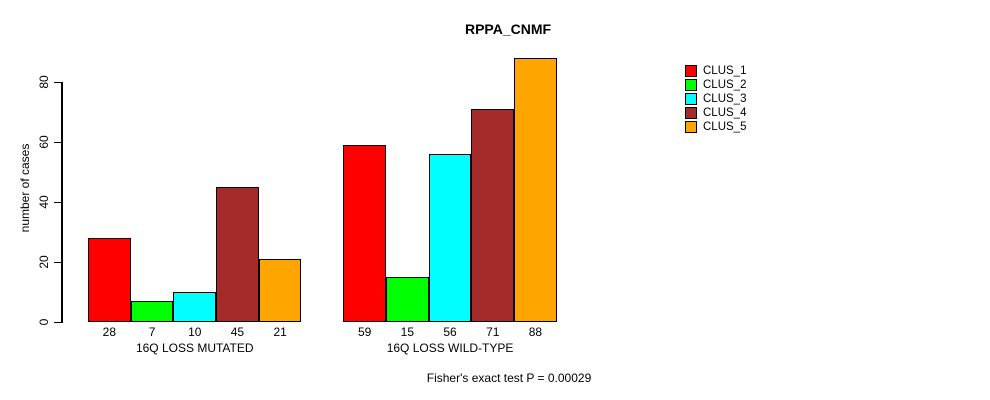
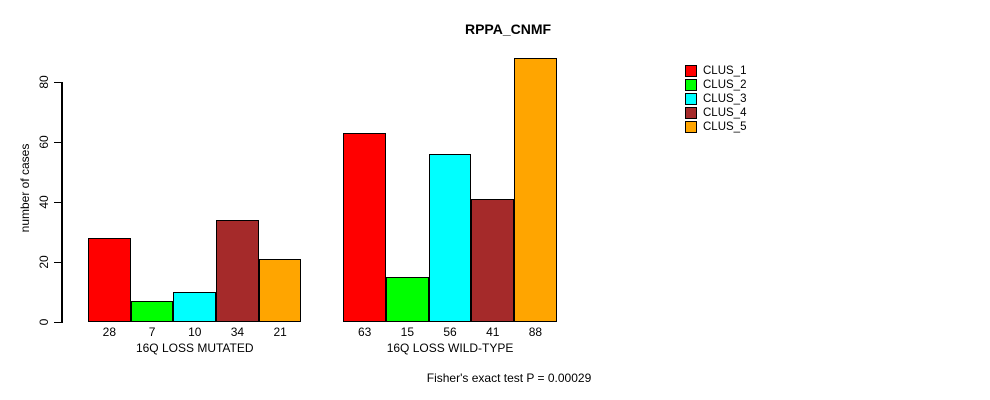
CLUS_4/16Q LOSS MUTATED: 45 -> 34
CLUS_1/16Q LOSS WILD-TYPE: 59 -> 63
CLUS_4/16Q LOSS WILD-TYPE: 71 -> 41
